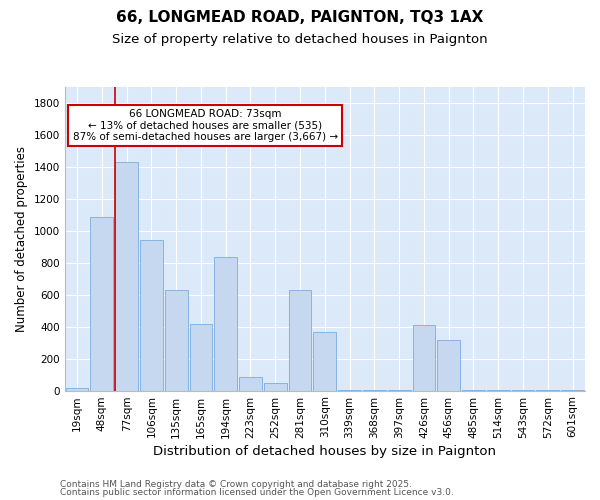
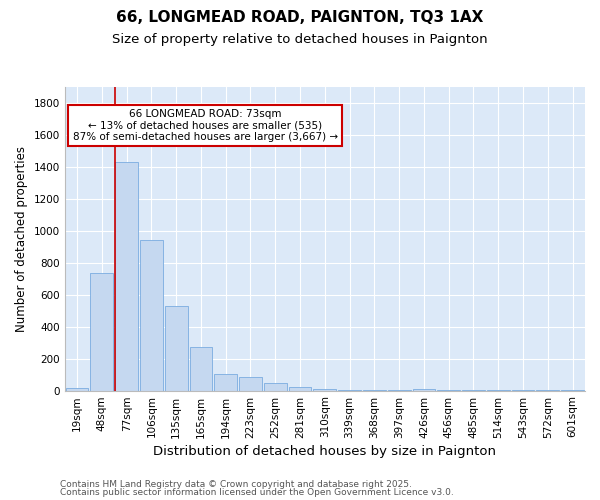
48sqm: 1090 -> 740
135sqm: 630 -> 530
165sqm: 420 -> 280
194sqm: 840 -> 110
281sqm: 630 -> 20
310sqm: 370 -> 10
426sqm: 410 -> 10
456sqm: 320 -> 10
